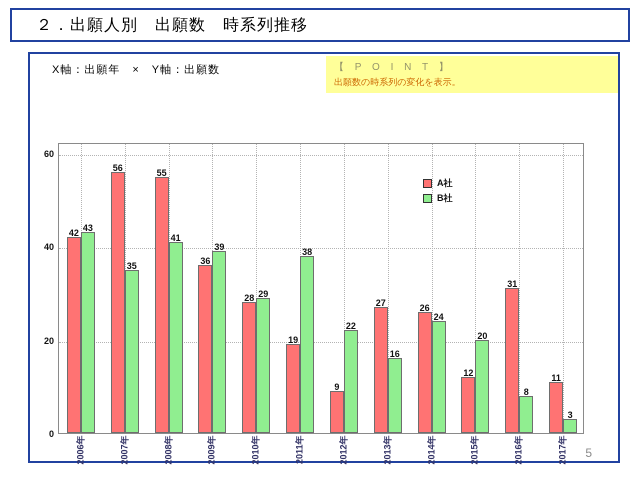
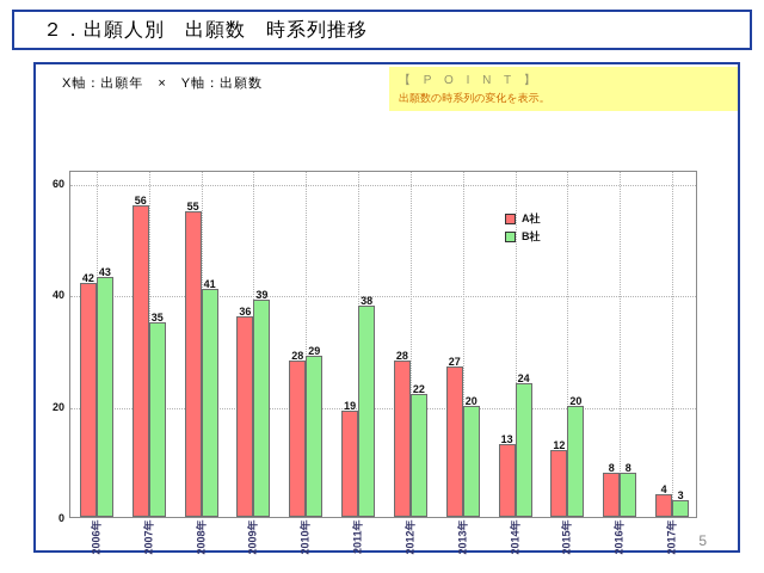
A社/2012年: 9 -> 28
B社/2013年: 16 -> 20
A社/2014年: 26 -> 13
A社/2016年: 31 -> 8
A社/2017年: 11 -> 4
